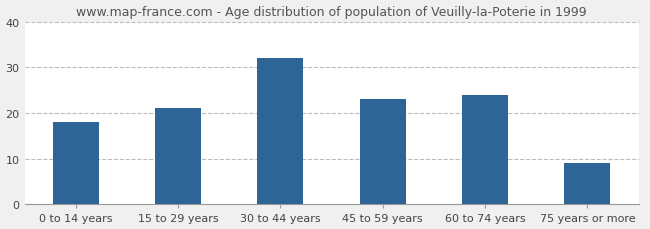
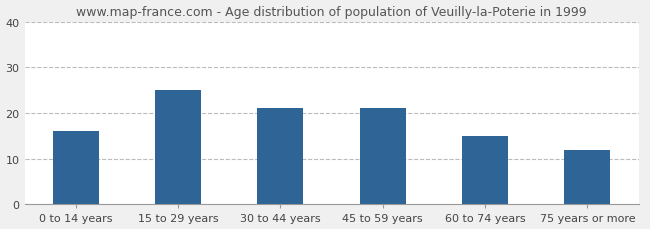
0 to 14 years: 18 -> 16
15 to 29 years: 21 -> 25
30 to 44 years: 32 -> 21
45 to 59 years: 23 -> 21
60 to 74 years: 24 -> 15
75 years or more: 9 -> 12
